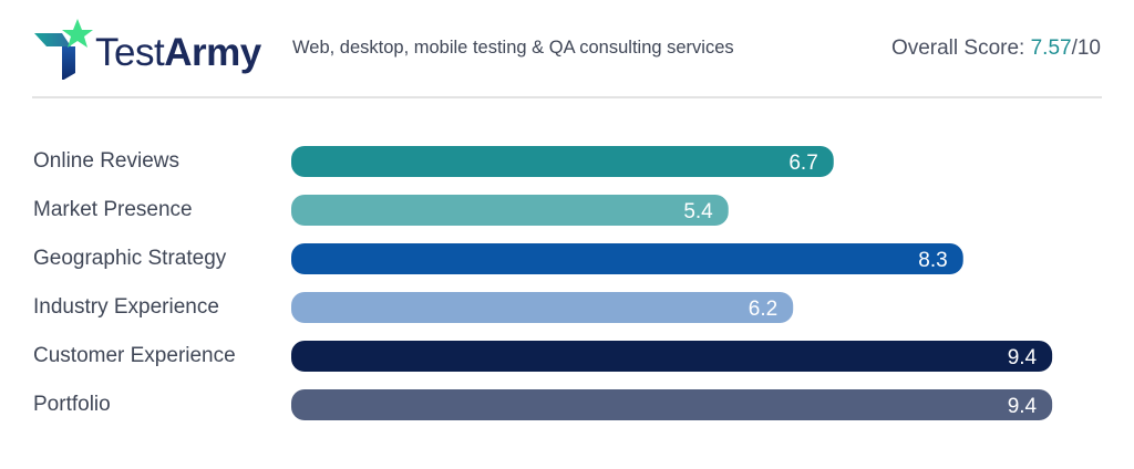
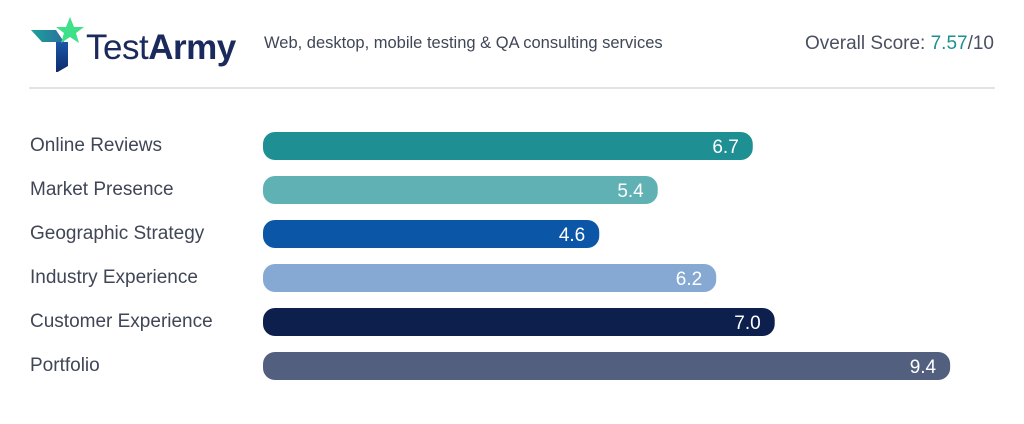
Geographic Strategy: 8.3 -> 4.6
Customer Experience: 9.4 -> 7.0
